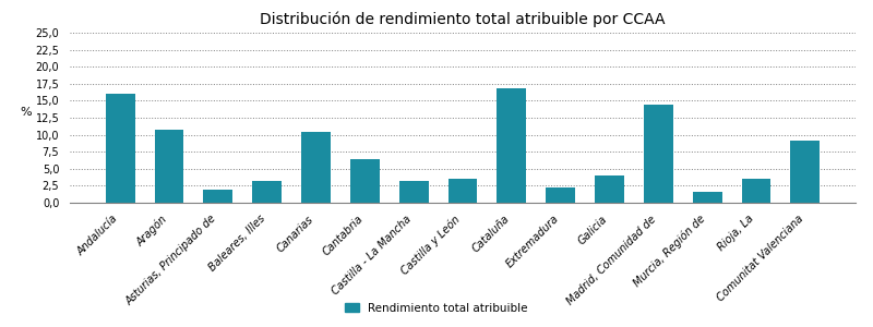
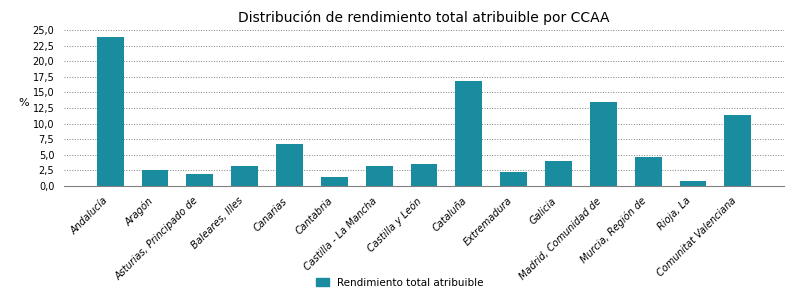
Andalucía: 16,0 -> 23,8
Aragón: 10,8 -> 2,5
Canarias: 10,4 -> 6,8
Cantabria: 6,4 -> 1,5
Madrid, Comunidad de: 14,4 -> 13,5
Murcia, Región de: 1,6 -> 4,6
Rioja, La: 3,6 -> 0,8
Comunitat Valenciana: 9,2 -> 11,4
